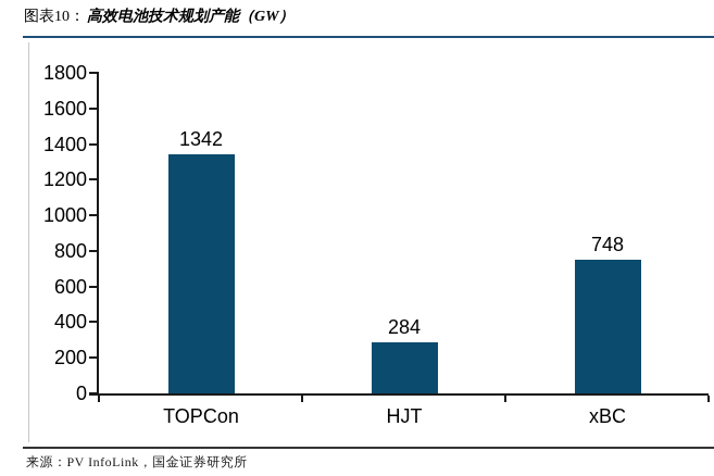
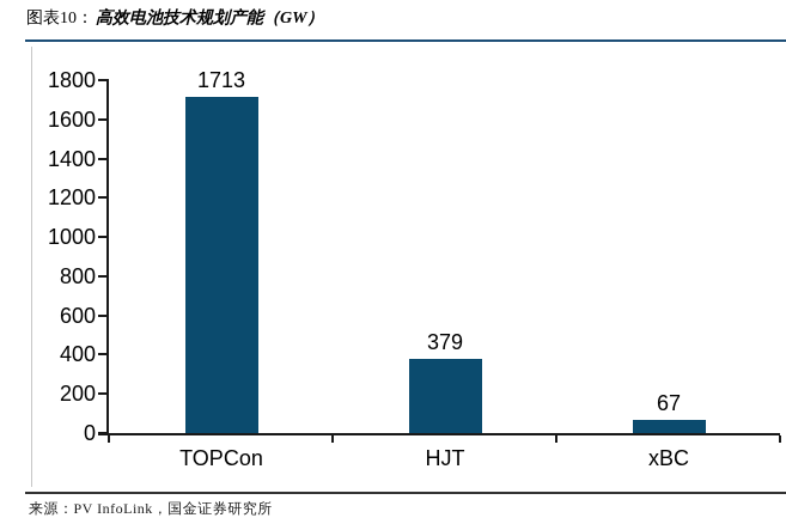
TOPCon: 1342 -> 1713
HJT: 284 -> 379
xBC: 748 -> 67
